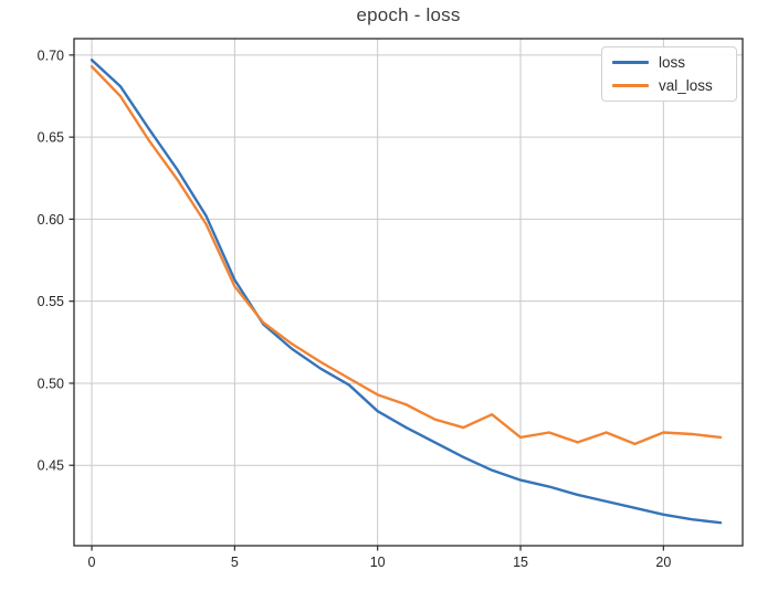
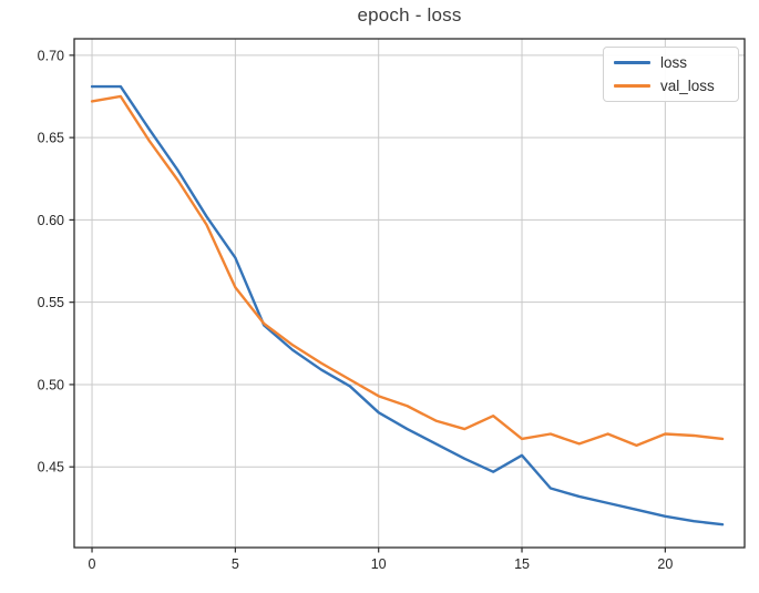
loss/0: 0.697 -> 0.681
val_loss/0: 0.693 -> 0.672
loss/5: 0.563 -> 0.577
loss/15: 0.441 -> 0.457
